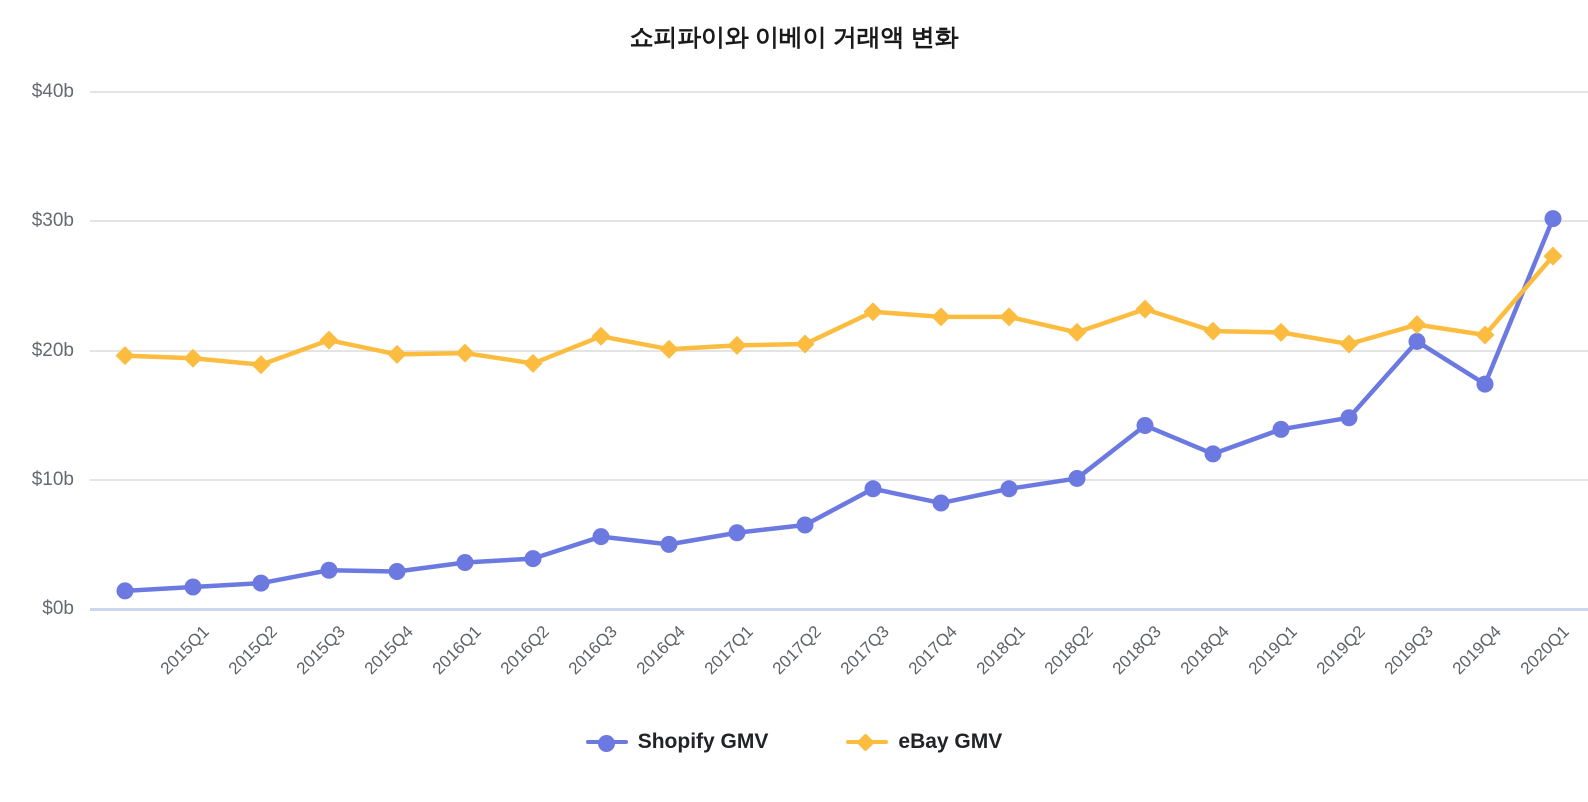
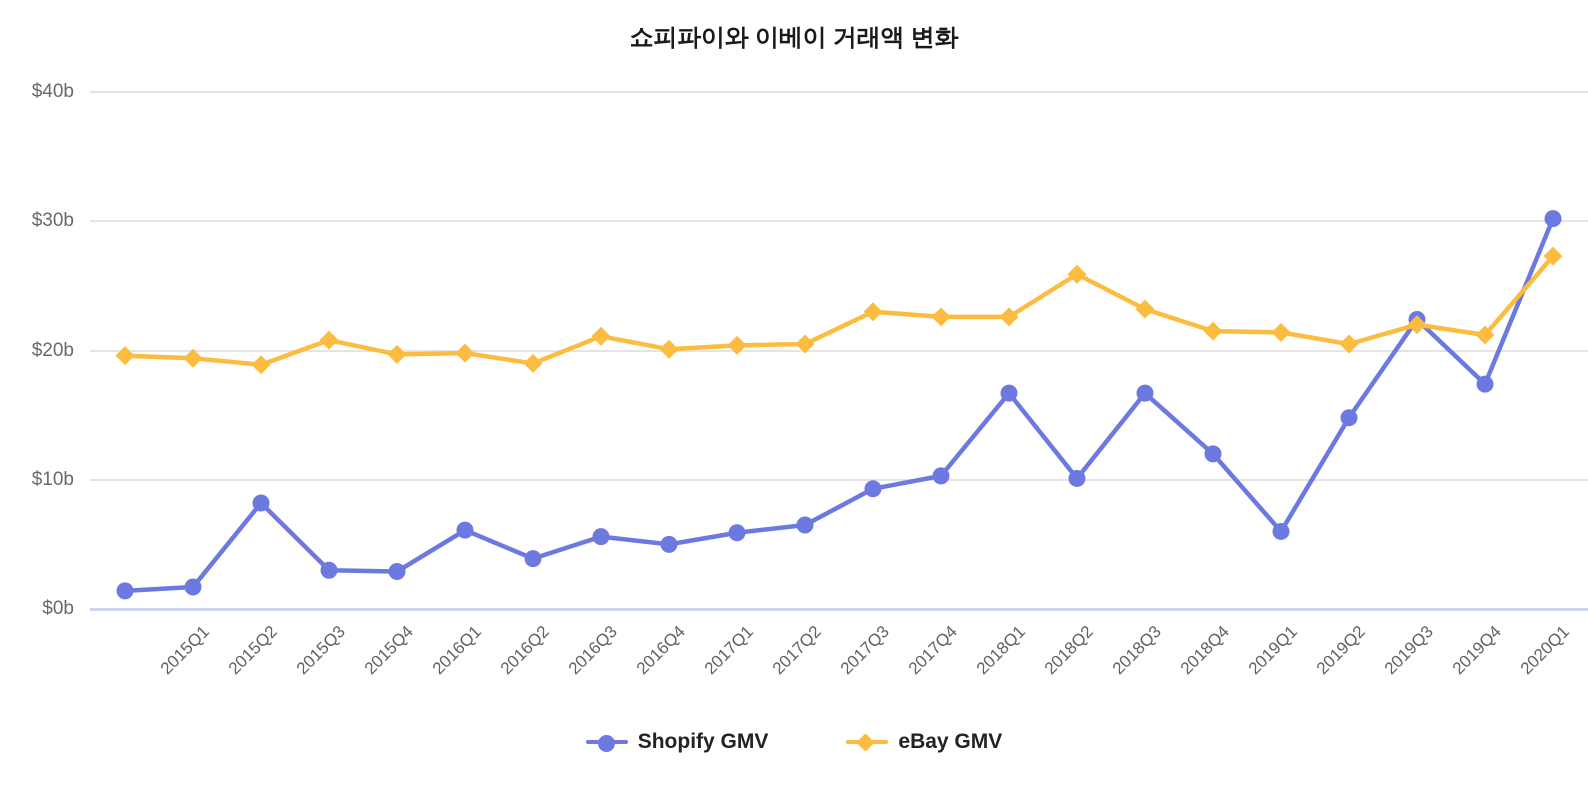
Shopify GMV/2015Q3: $2.0b -> $8.2b
Shopify GMV/2016Q2: $3.6b -> $6.1b
Shopify GMV/2018Q1: $8.2b -> $10.3b
Shopify GMV/2018Q2: $9.3b -> $16.7b
eBay GMV/2018Q3: $21.4b -> $25.9b
Shopify GMV/2018Q4: $14.2b -> $16.7b
Shopify GMV/2019Q2: $13.9b -> $6.0b
Shopify GMV/2019Q4: $20.7b -> $22.4b
